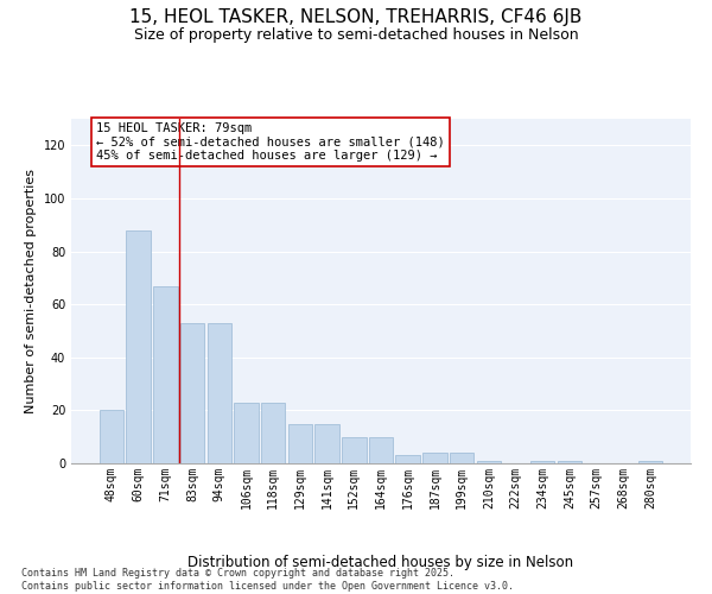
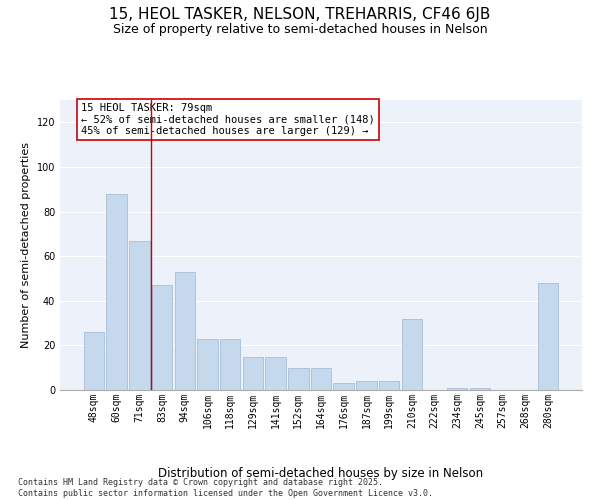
48sqm: 20 -> 26
83sqm: 53 -> 47
210sqm: 1 -> 32
280sqm: 1 -> 48
